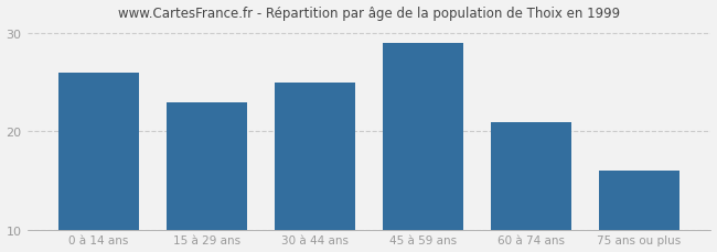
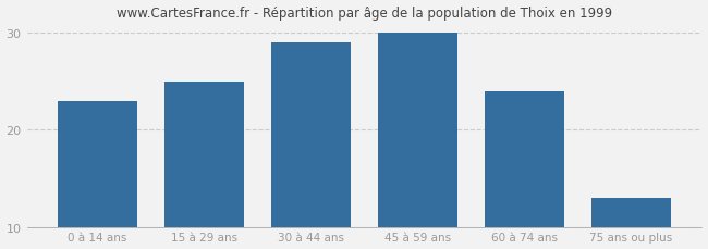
0 à 14 ans: 26 -> 23
15 à 29 ans: 23 -> 25
30 à 44 ans: 25 -> 29
45 à 59 ans: 29 -> 30
60 à 74 ans: 21 -> 24
75 ans ou plus: 16 -> 13
